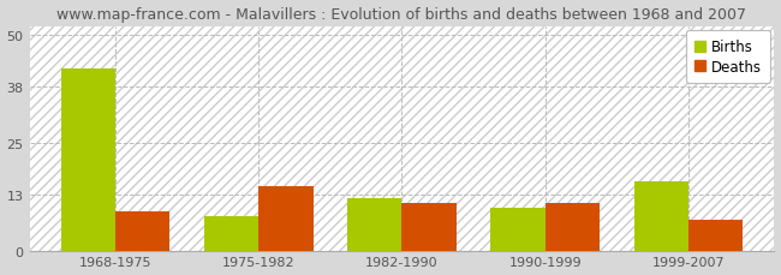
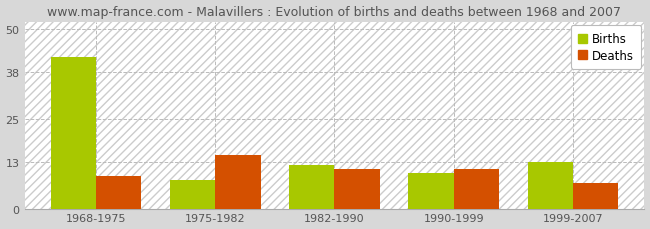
Births/1999-2007: 16 -> 13
